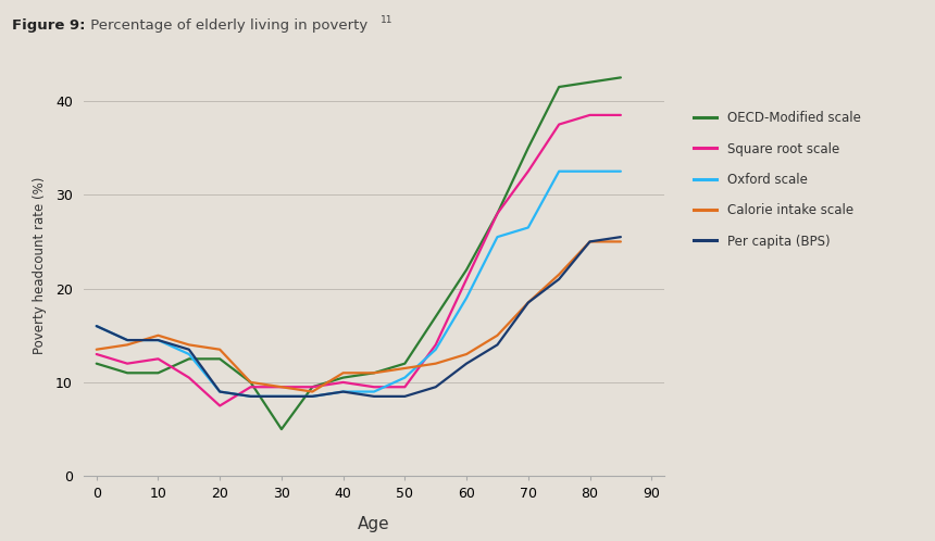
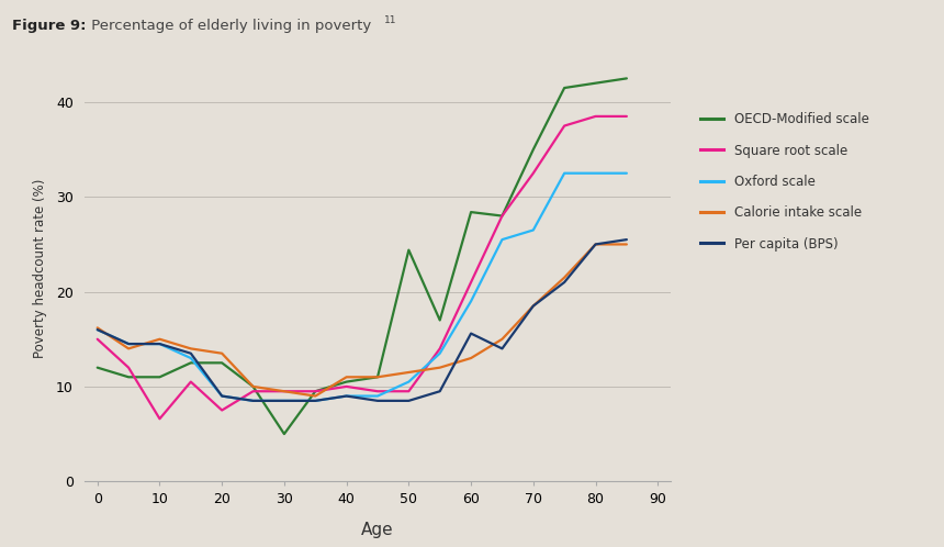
Square root scale/0: 13.0 -> 15.0
Calorie intake scale/0: 13.5 -> 16.2
Square root scale/10: 12.5 -> 6.6
OECD-Modified scale/50: 12.0 -> 24.4
OECD-Modified scale/60: 22.0 -> 28.4
Per capita (BPS)/60: 12.0 -> 15.6
